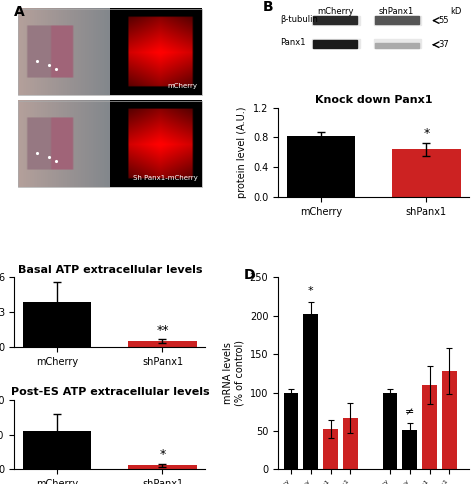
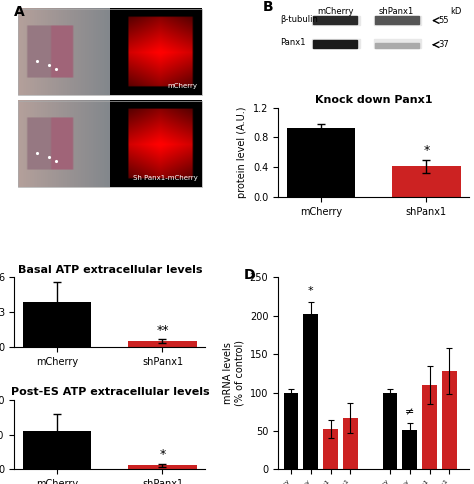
Knock down Panx1/mCherry: 0.82 -> 0.93
Knock down Panx1/shPanx1: 0.64 -> 0.41
